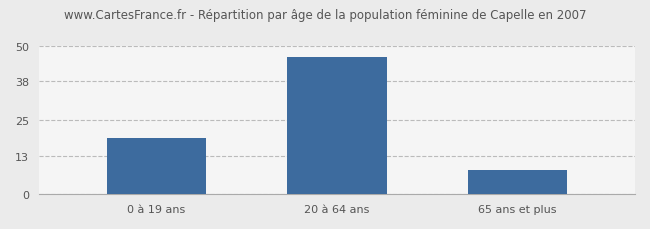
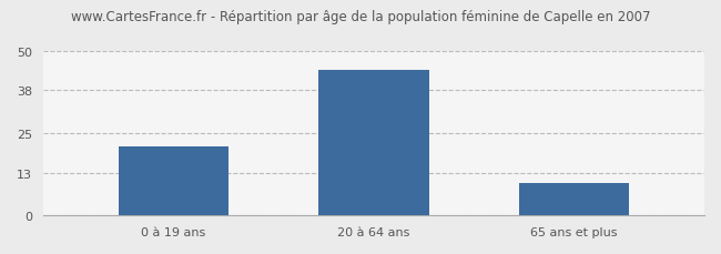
0 à 19 ans: 19 -> 21
20 à 64 ans: 46 -> 44
65 ans et plus: 8 -> 10
